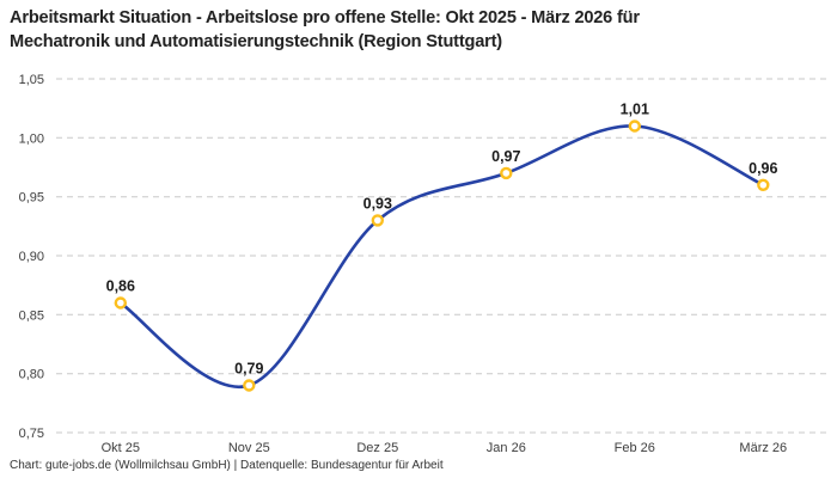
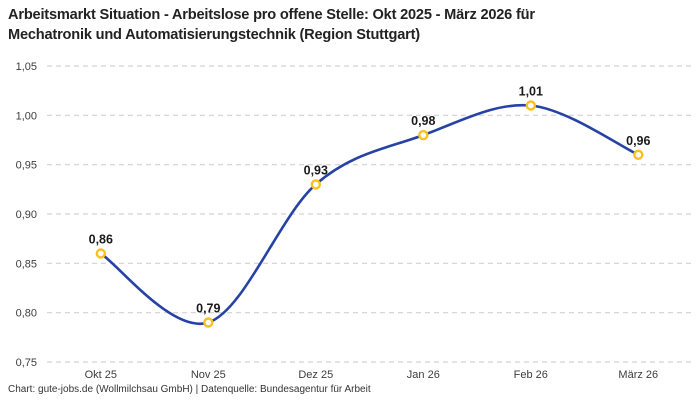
Jan 26: 0,97 -> 0,98
